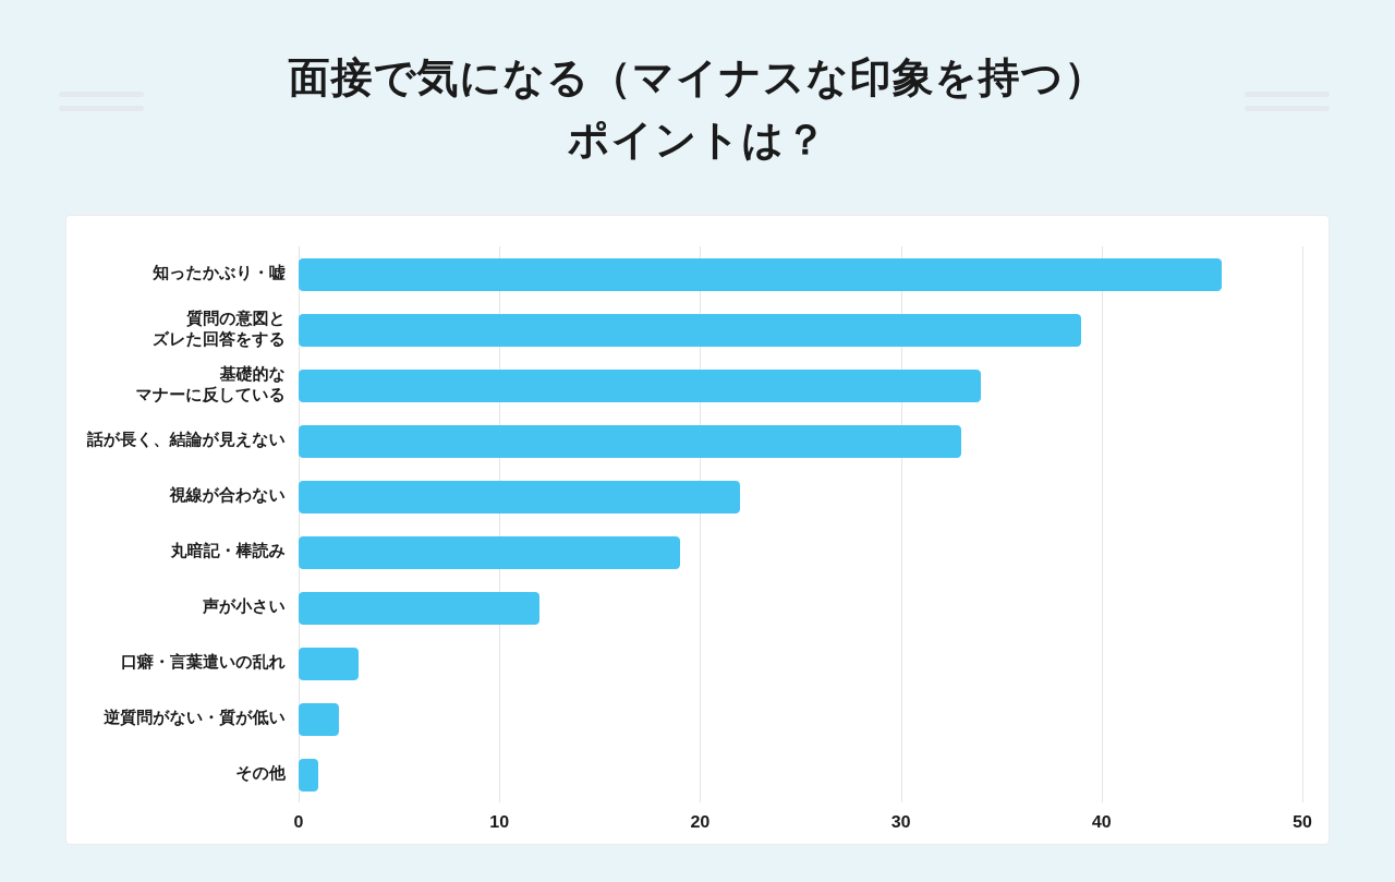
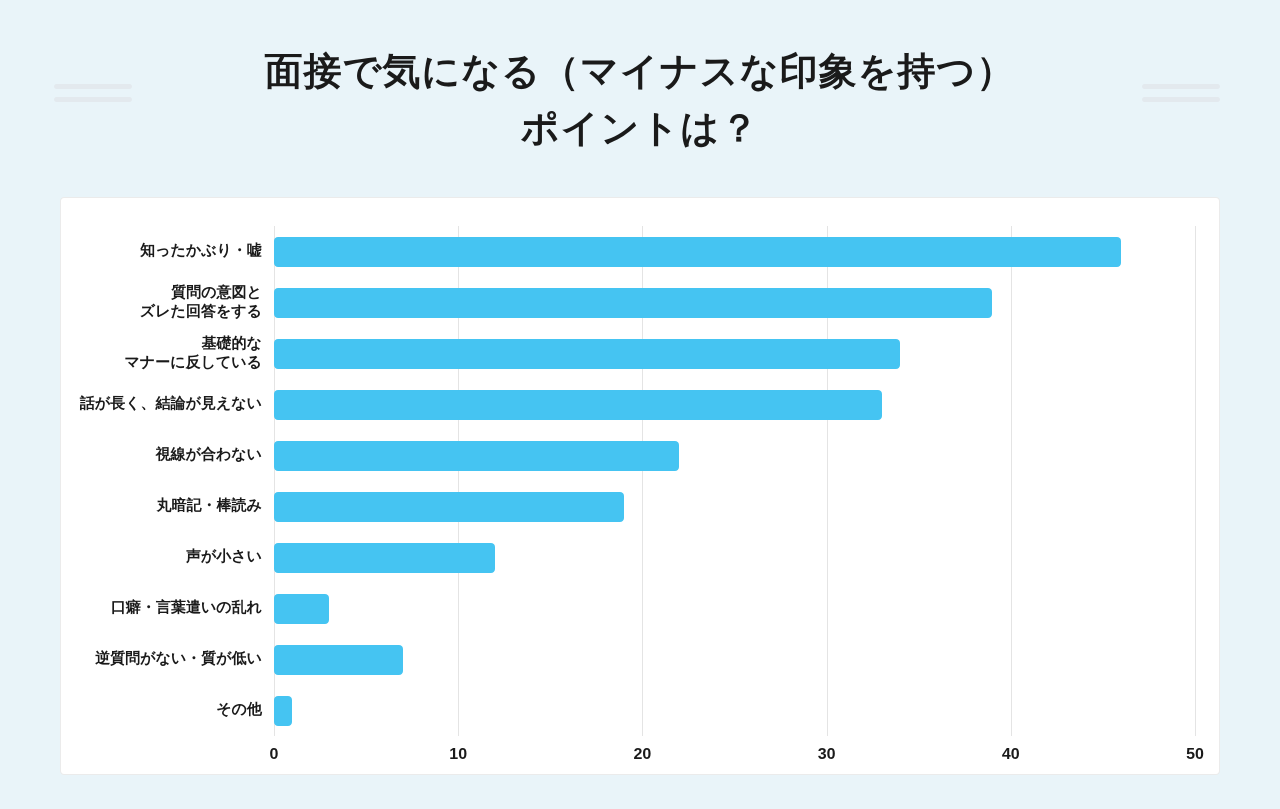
逆質問がない・質が低い: 2 -> 7
